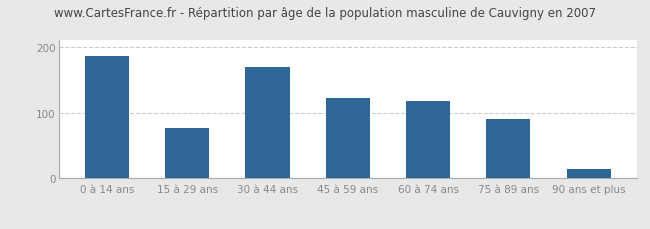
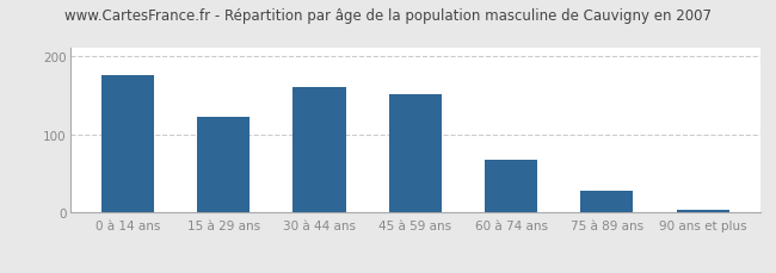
0 à 14 ans: 186 -> 175
15 à 29 ans: 76 -> 122
30 à 44 ans: 170 -> 160
45 à 59 ans: 122 -> 152
60 à 74 ans: 118 -> 67
75 à 89 ans: 90 -> 28
90 ans et plus: 14 -> 3
